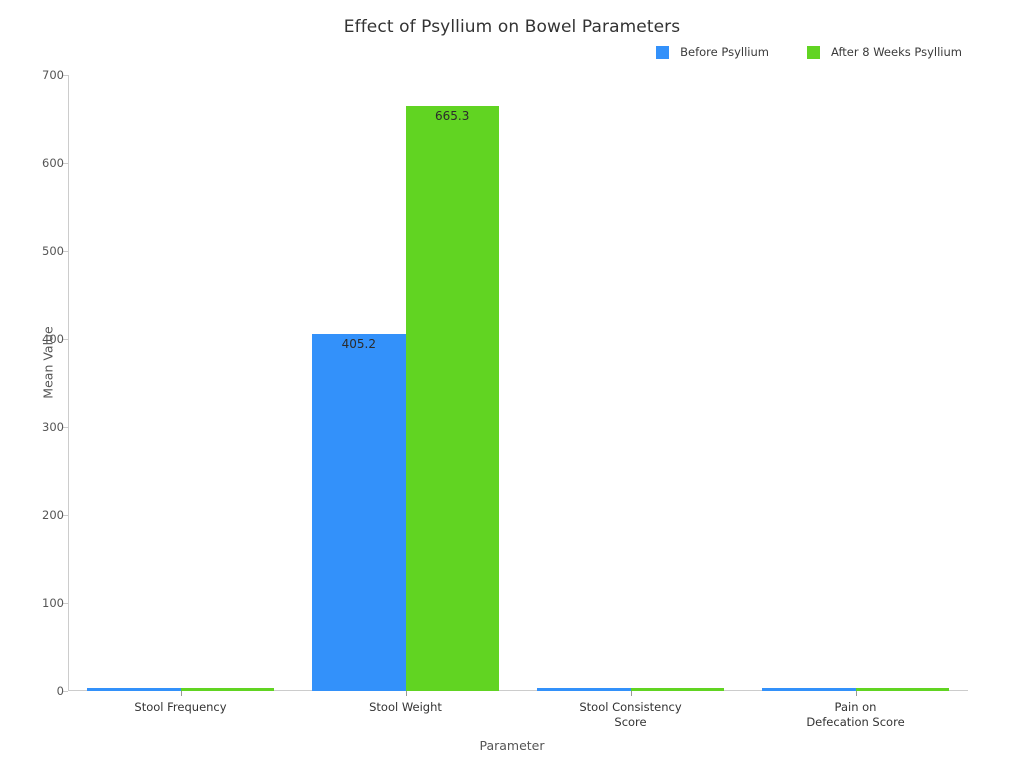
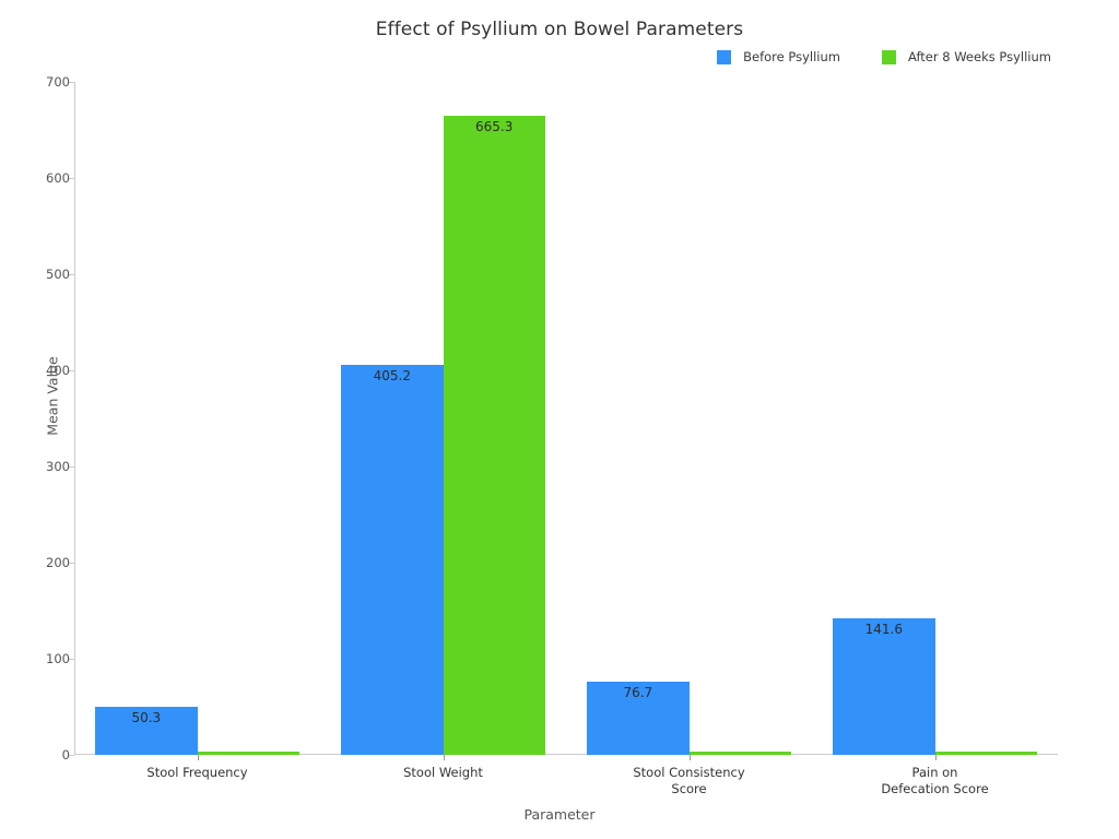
Before Psyllium/Stool Frequency: 2.6 -> 50.3
Before Psyllium/Stool Consistency Score: 3.4 -> 76.7
Before Psyllium/Pain on Defecation Score: 2.8 -> 141.6
